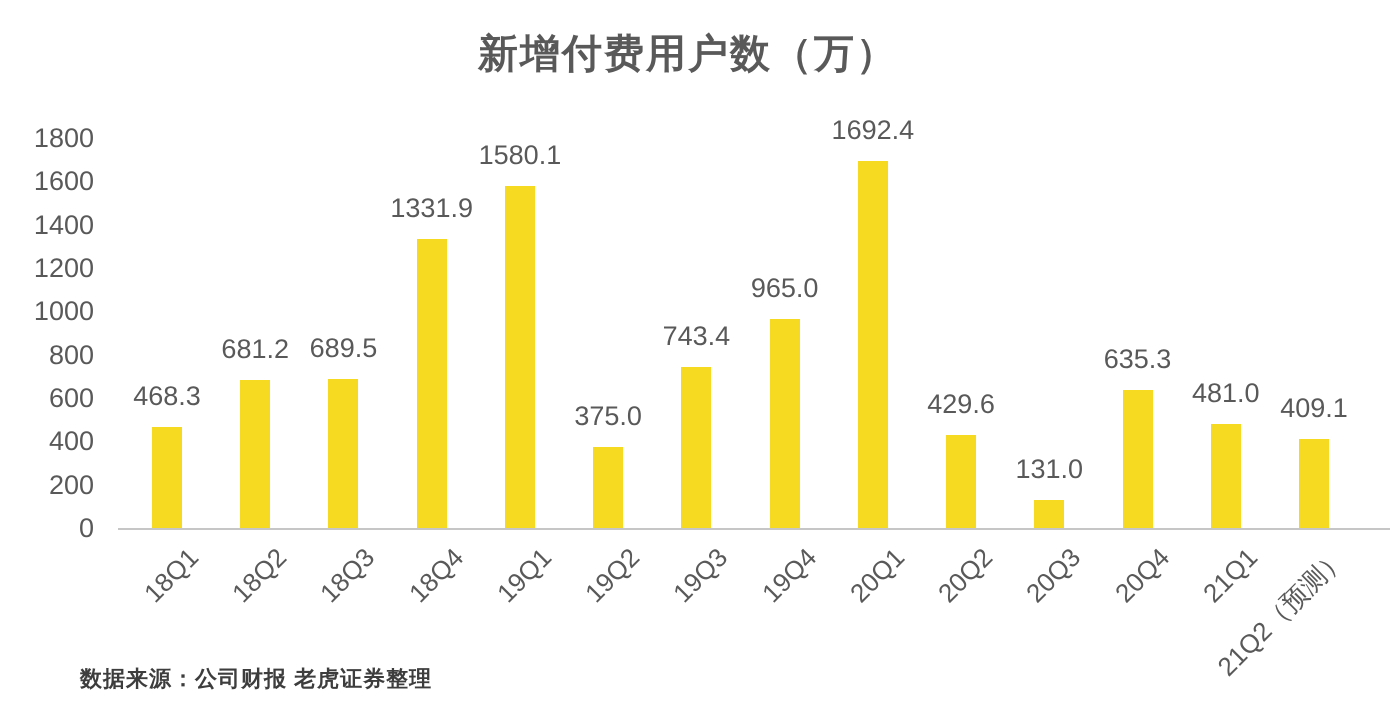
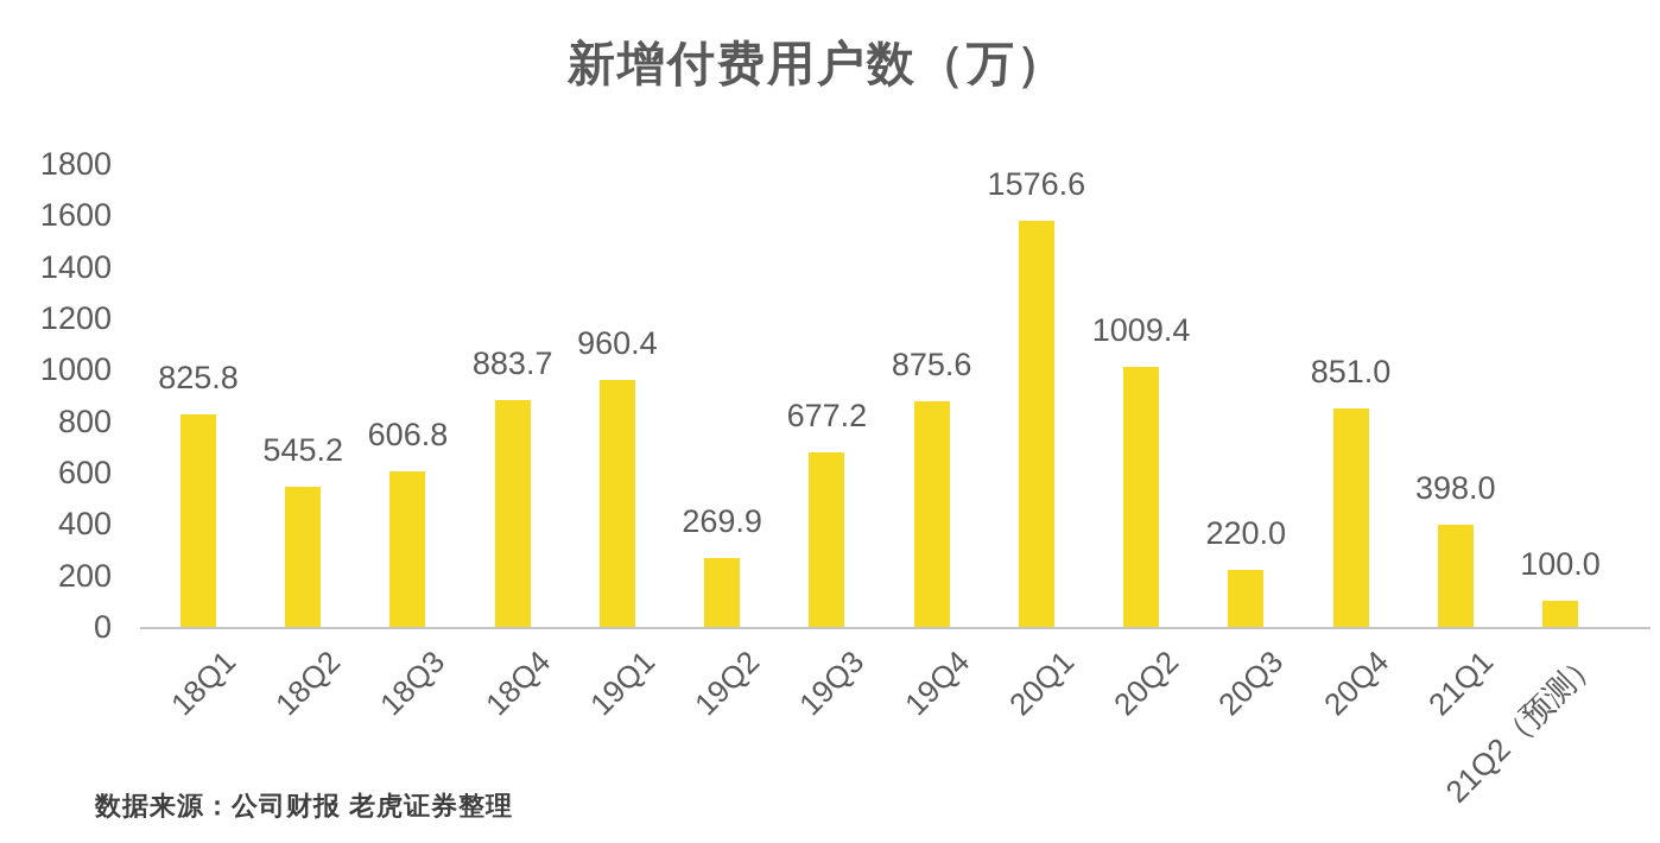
18Q1: 468.3 -> 825.8
18Q2: 681.2 -> 545.2
18Q3: 689.5 -> 606.8
18Q4: 1331.9 -> 883.7
19Q1: 1580.1 -> 960.4
19Q2: 375.0 -> 269.9
19Q3: 743.4 -> 677.2
19Q4: 965.0 -> 875.6
20Q1: 1692.4 -> 1576.6
20Q2: 429.6 -> 1009.4
20Q3: 131.0 -> 220.0
20Q4: 635.3 -> 851.0
21Q1: 481.0 -> 398.0
21Q2（预测）: 409.1 -> 100.0
